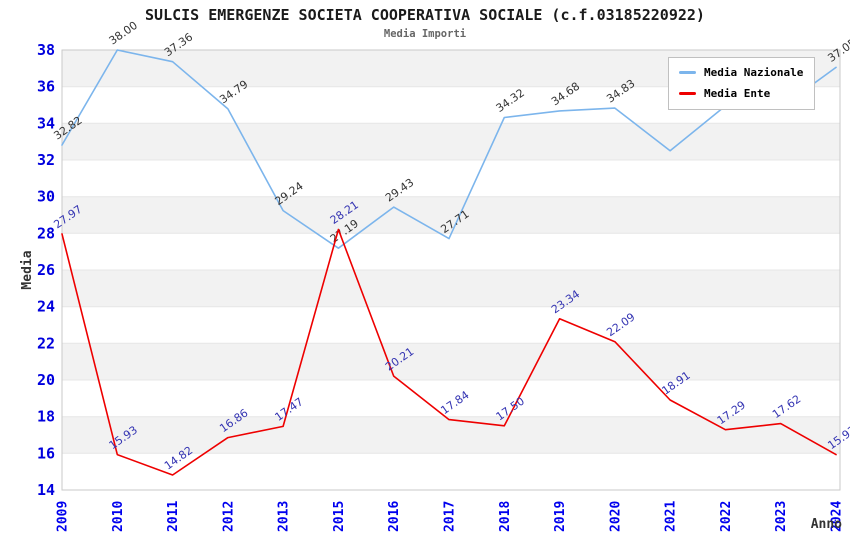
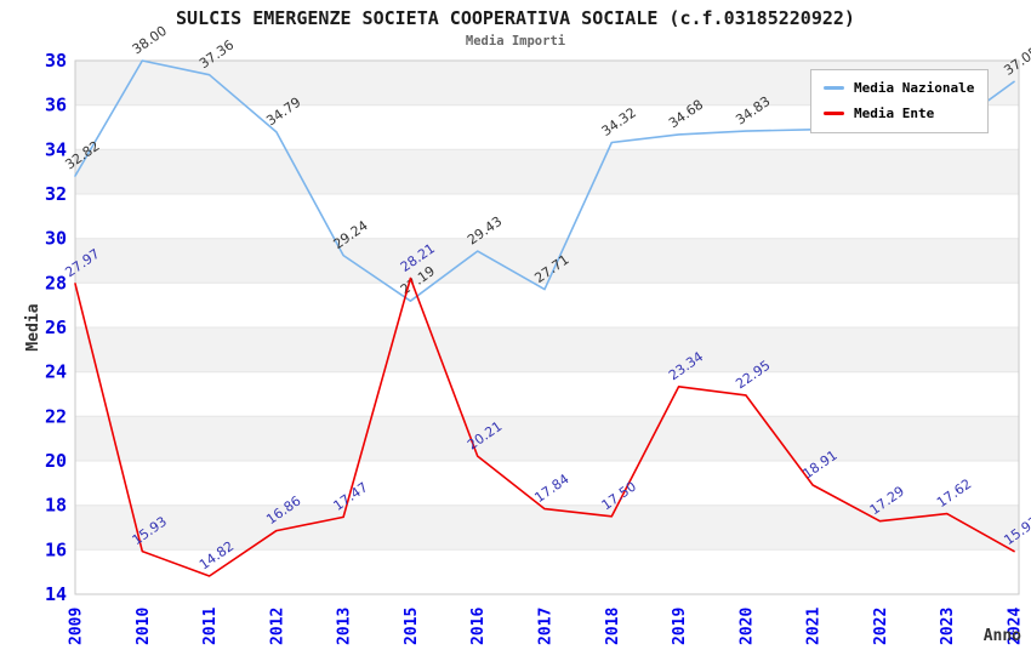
Media Ente/2020: 22.09 -> 22.95
Media Nazionale/2021: 32.5 -> 34.9
